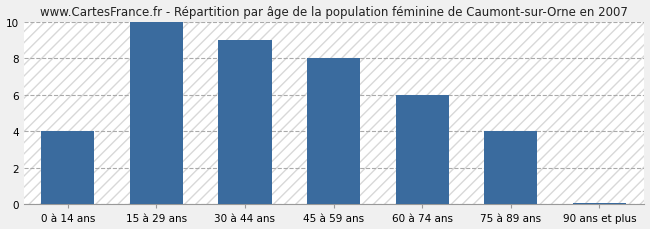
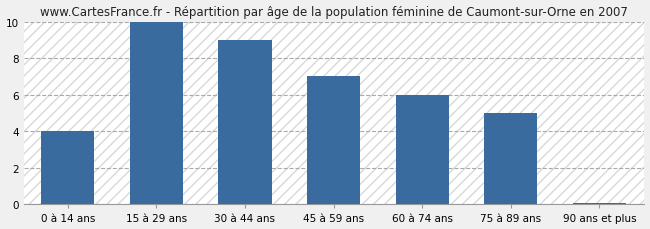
45 à 59 ans: 8.0 -> 7.0
75 à 89 ans: 4.0 -> 5.0
